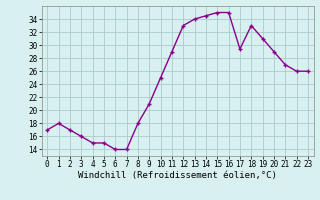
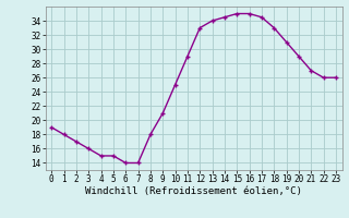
0: 17.0 -> 19.0
17: 29.4 -> 34.5
